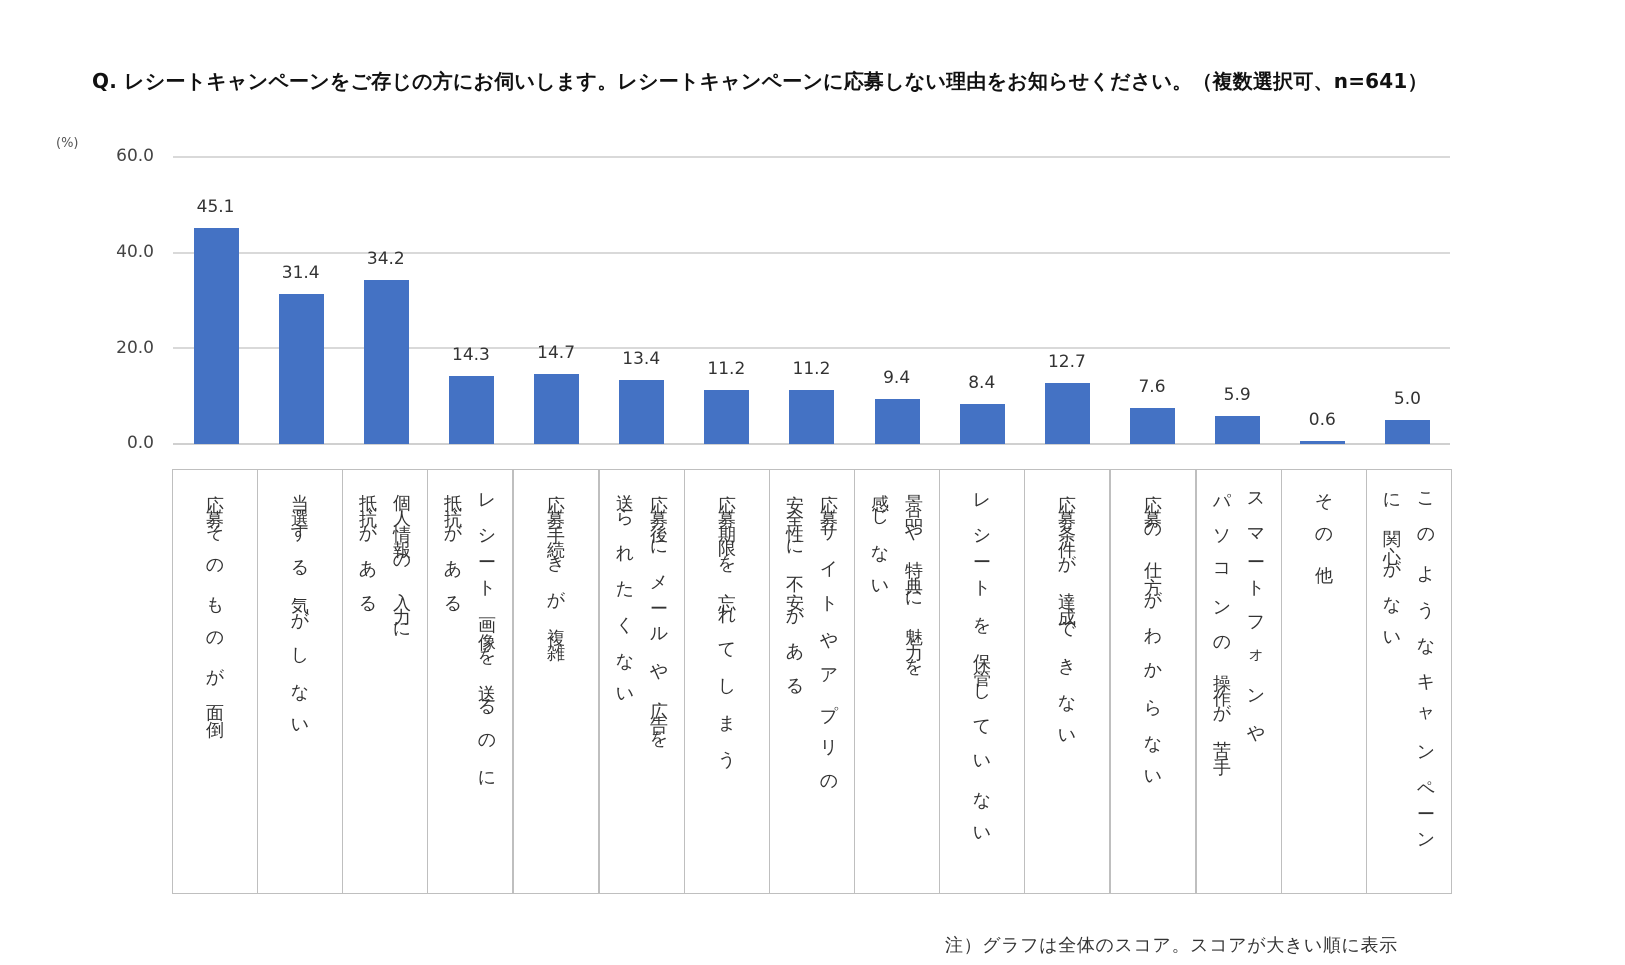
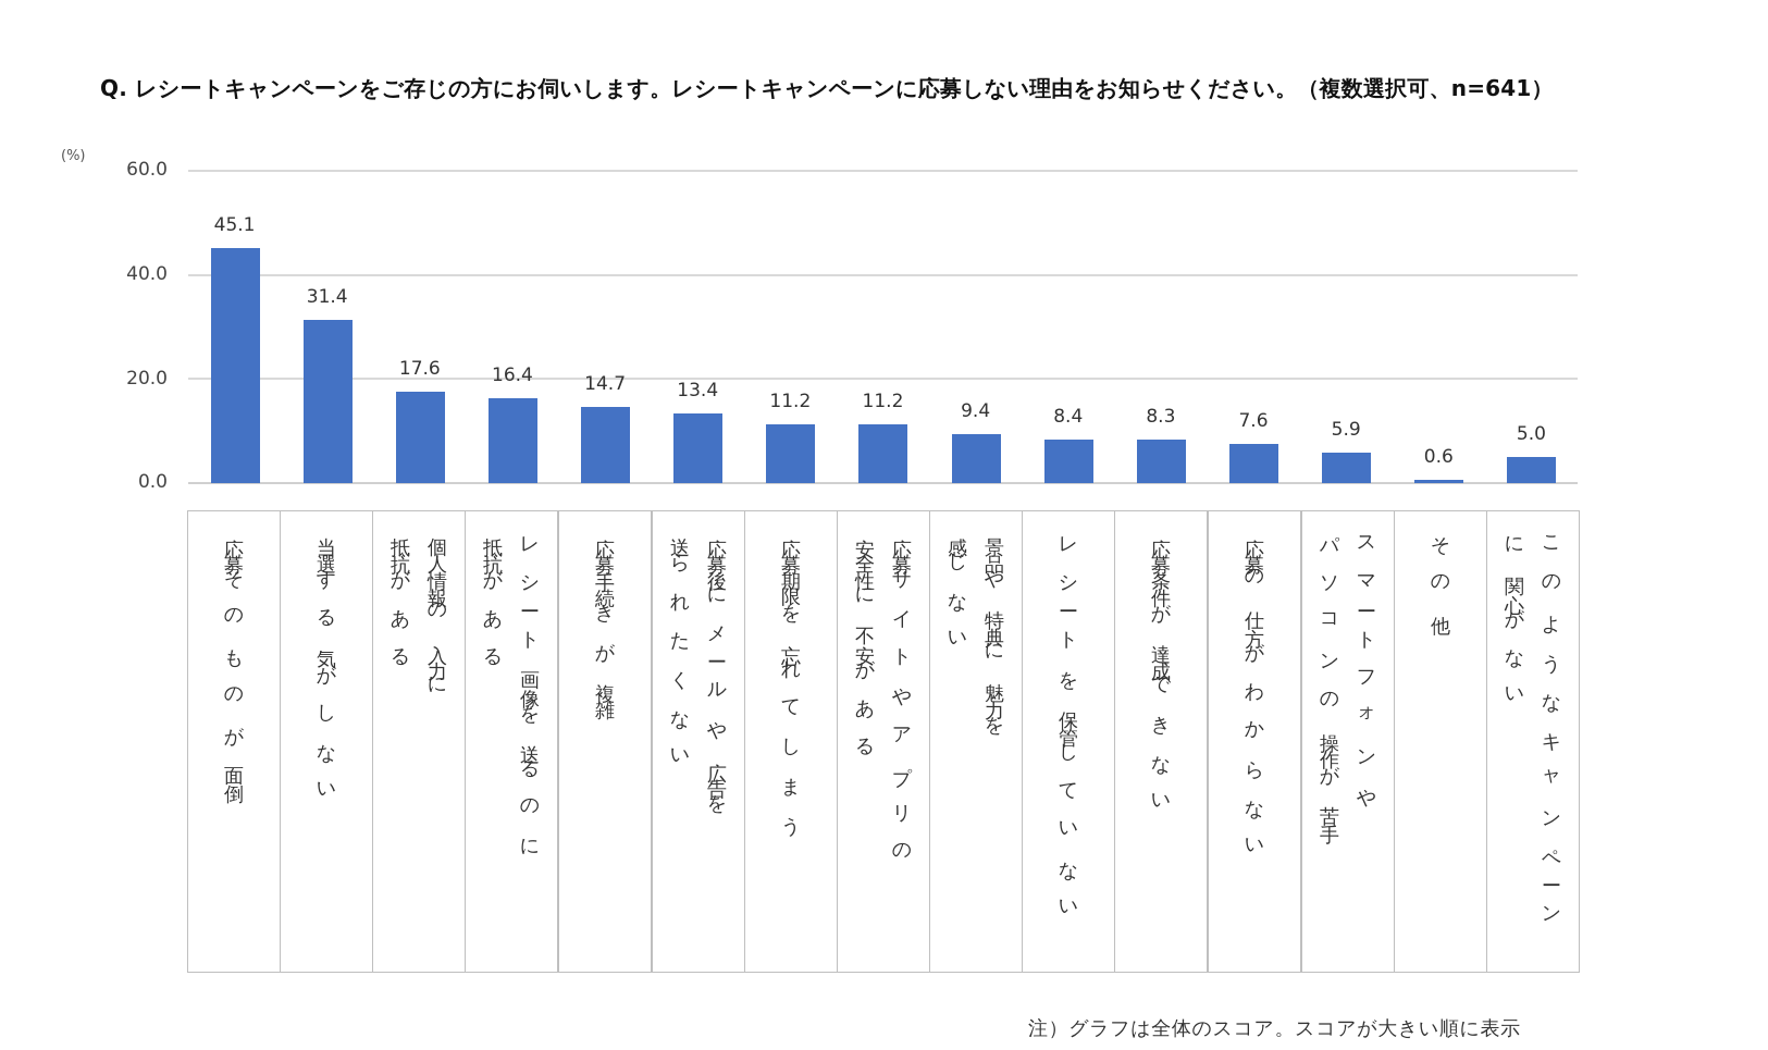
個人情報の入力に抵抗がある: 34.2 -> 17.6
レシート画像を送るのに抵抗がある: 14.3 -> 16.4
応募条件が達成できない: 12.7 -> 8.3
